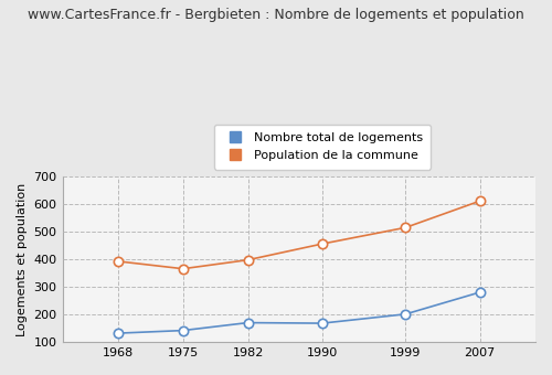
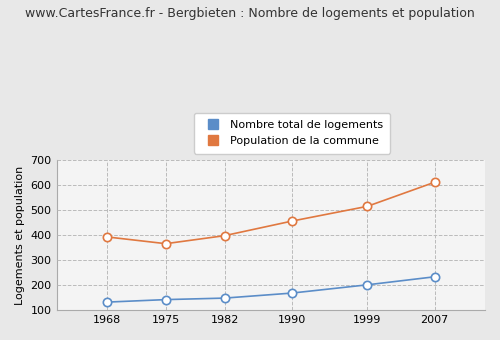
Nombre total de logements/1982: 170 -> 148
Nombre total de logements/2007: 280 -> 233
